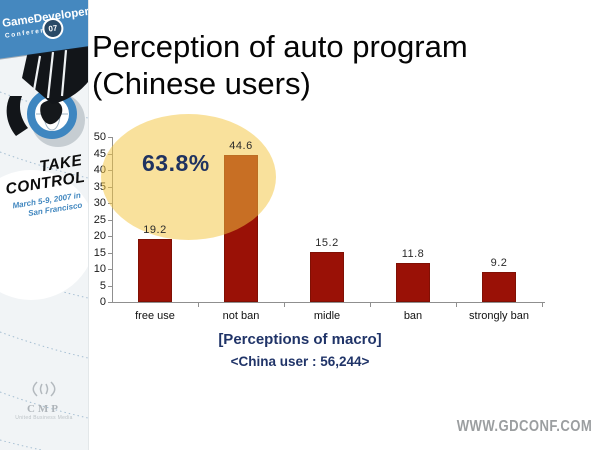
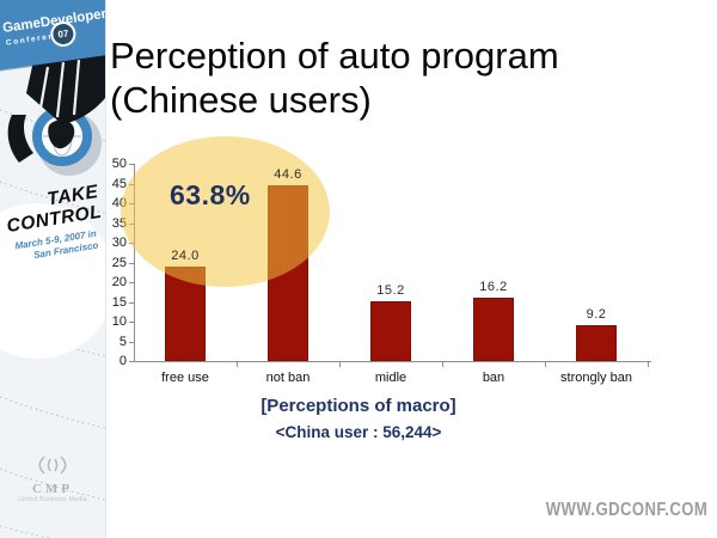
free use: 19.2 -> 24.0
ban: 11.8 -> 16.2
